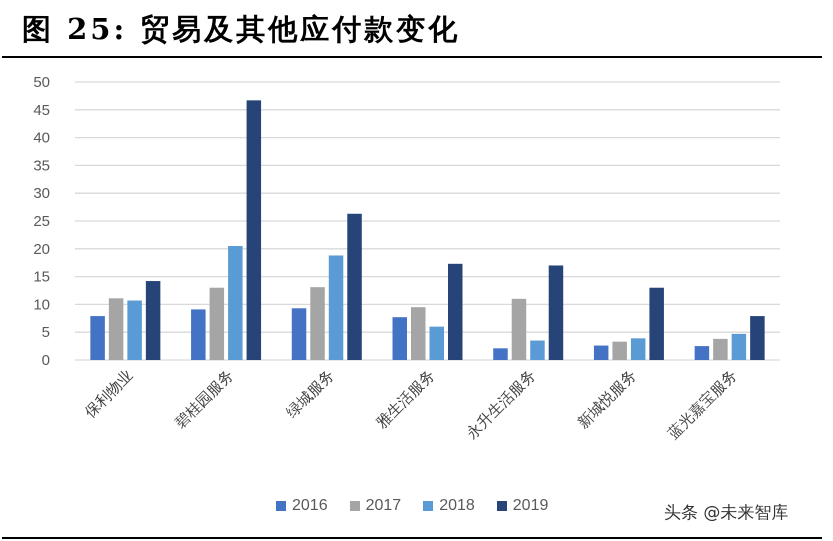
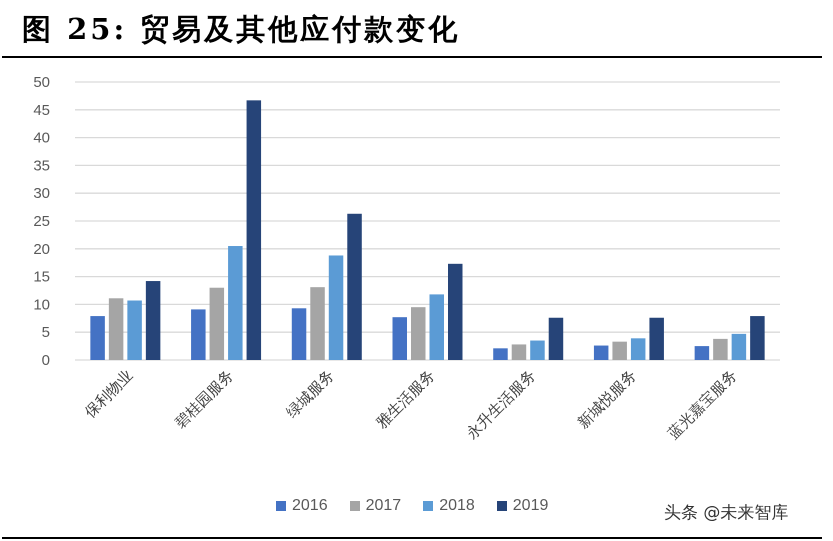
2018/雅生活服务: 6 -> 12
2017/永升生活服务: 11 -> 3
2019/永升生活服务: 17 -> 8
2019/新城悦服务: 13 -> 8
